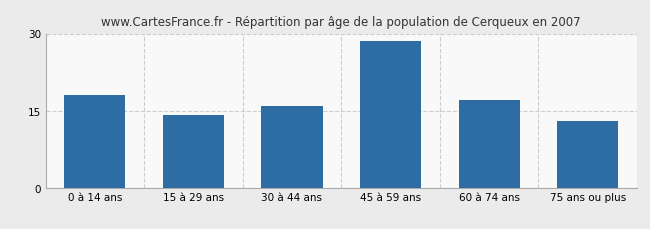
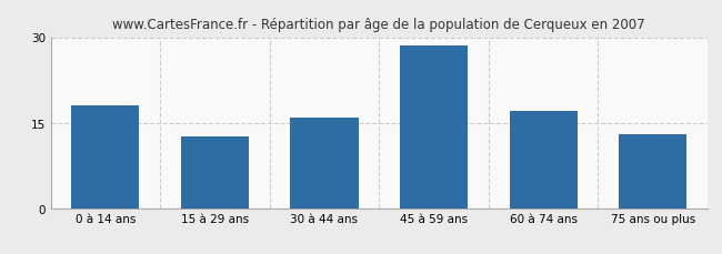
15 à 29 ans: 14.2 -> 12.5
